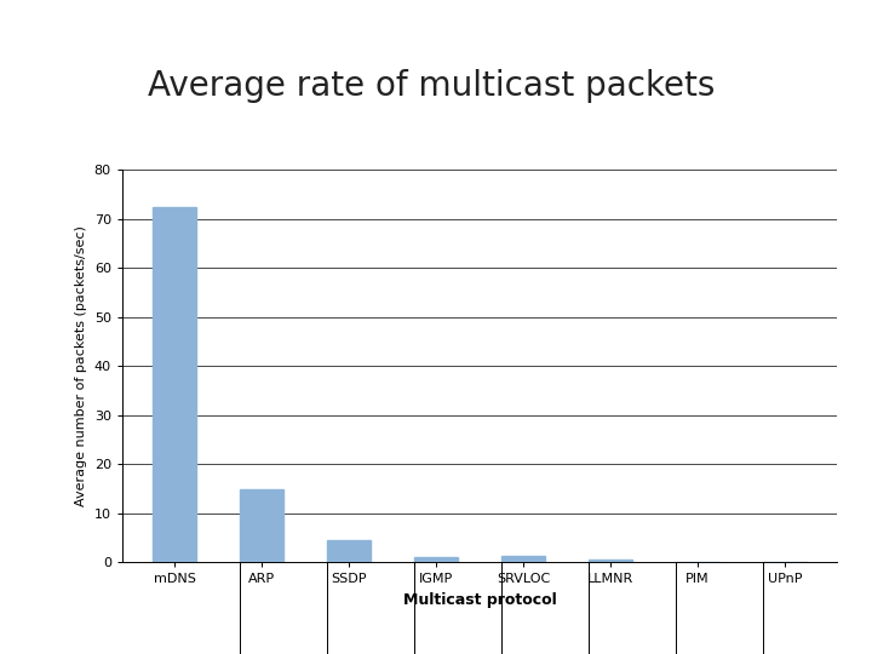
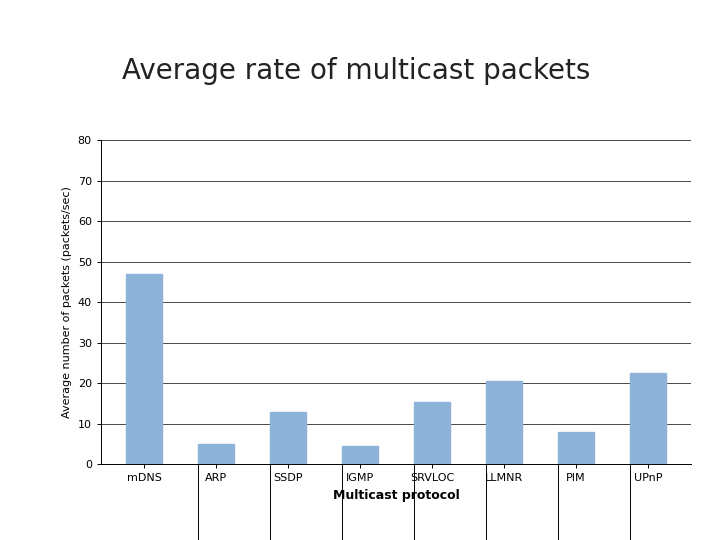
mDNS: 72.5 -> 47.0
ARP: 15.0 -> 5.0
SSDP: 4.5 -> 13.0
IGMP: 1.2 -> 4.5
SRVLOC: 1.3 -> 15.5
LLMNR: 0.6 -> 20.5
PIM: 0.1 -> 8.0
UPnP: 0.0 -> 22.5
